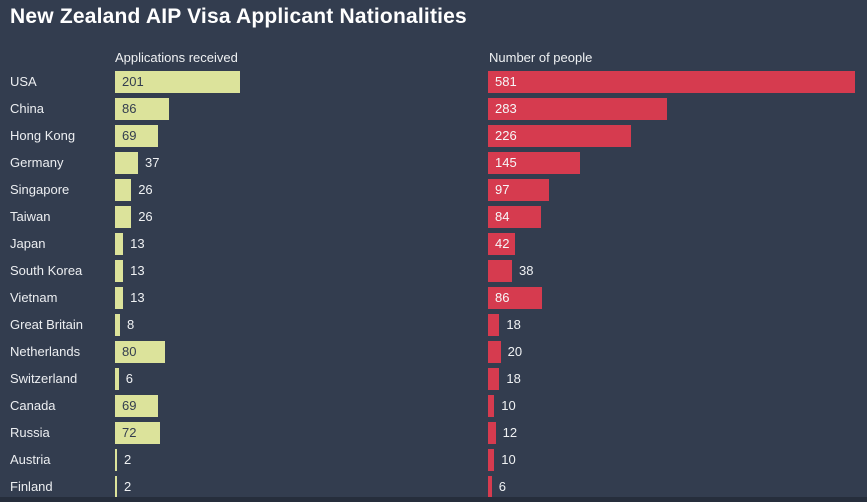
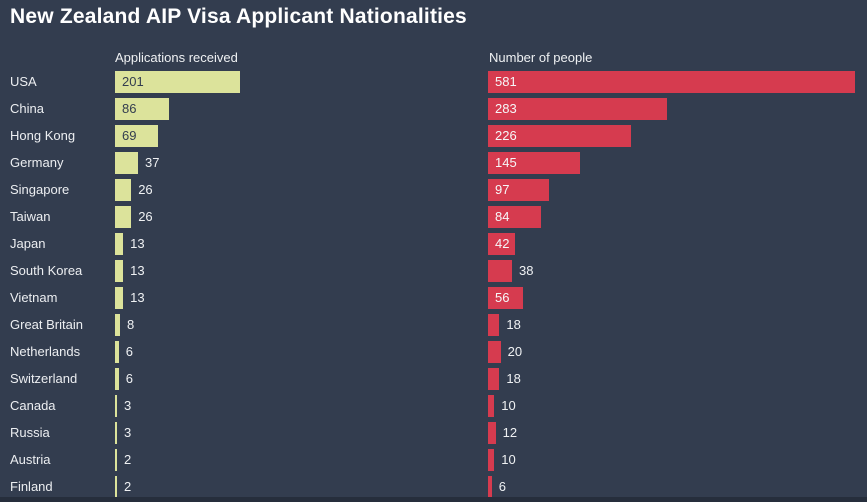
Number of people/Vietnam: 86 -> 56
Applications received/Netherlands: 80 -> 6
Applications received/Canada: 69 -> 3
Applications received/Russia: 72 -> 3
